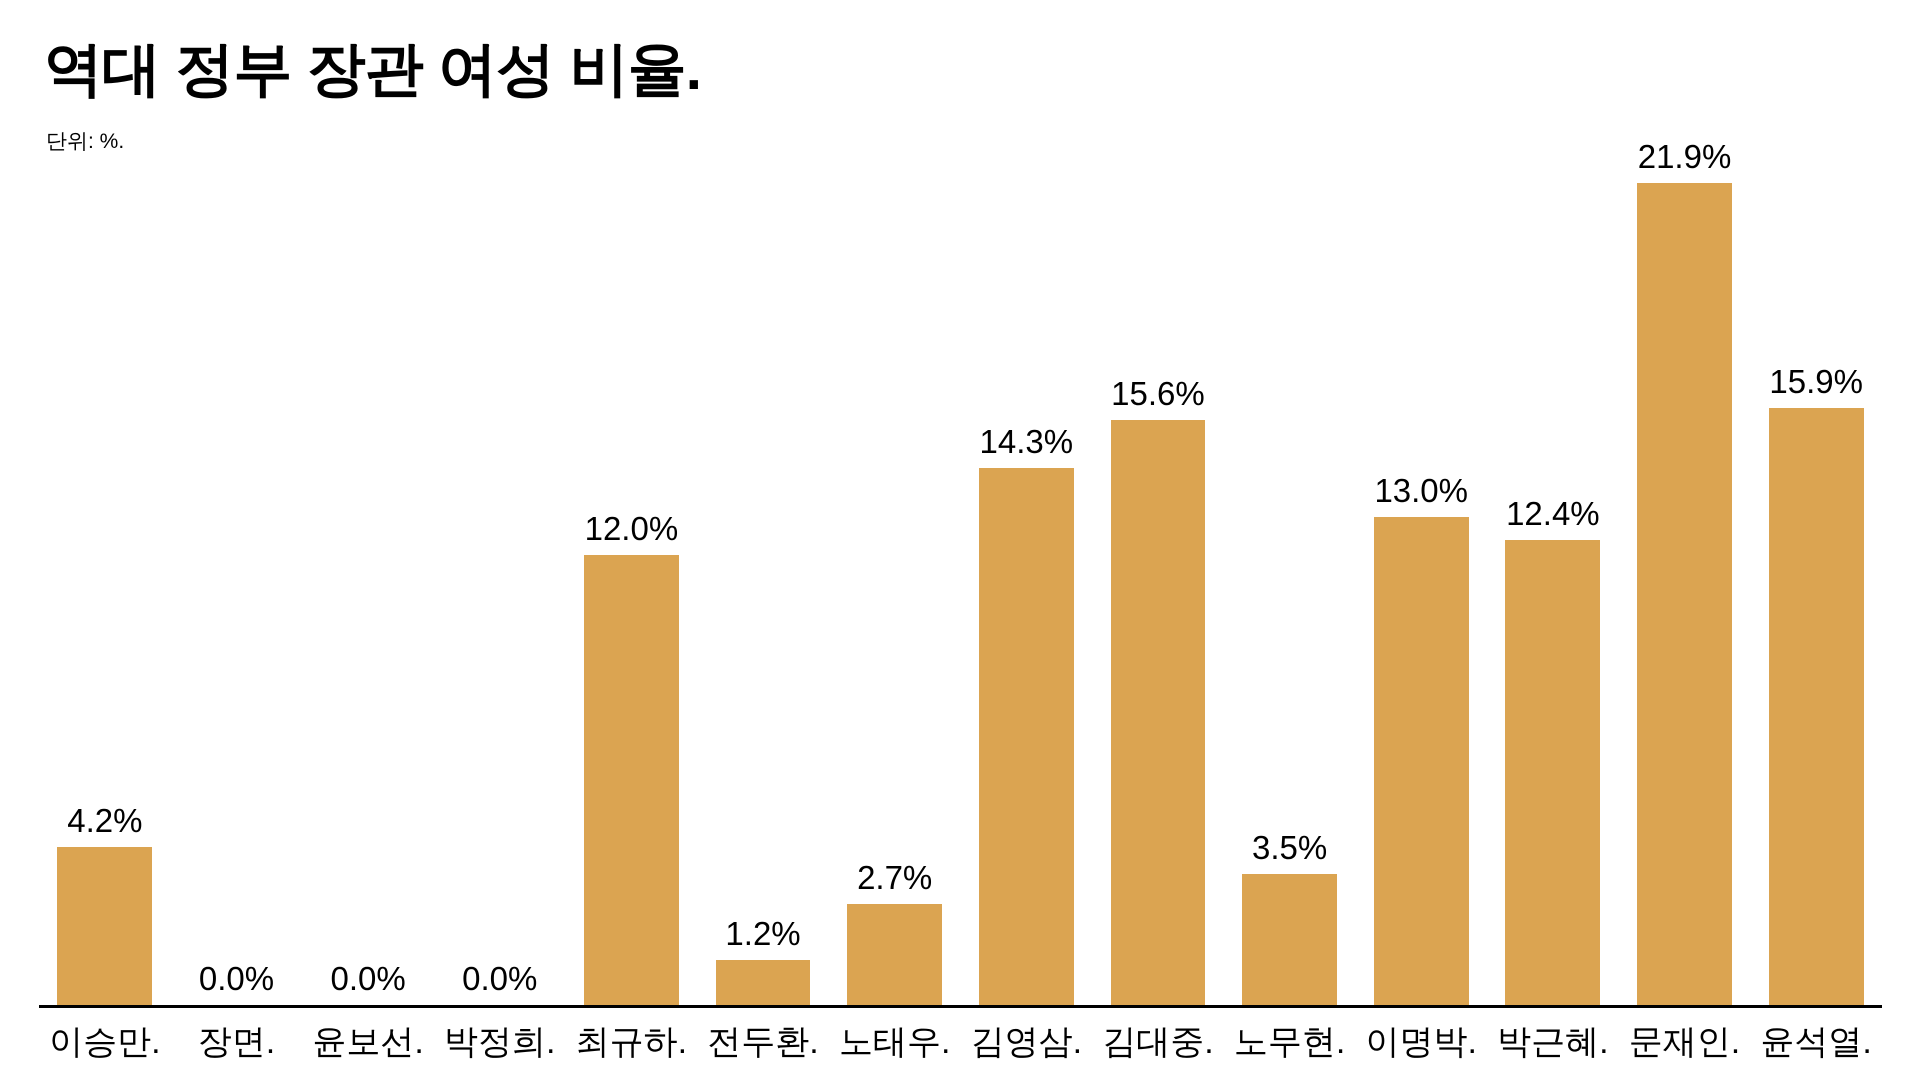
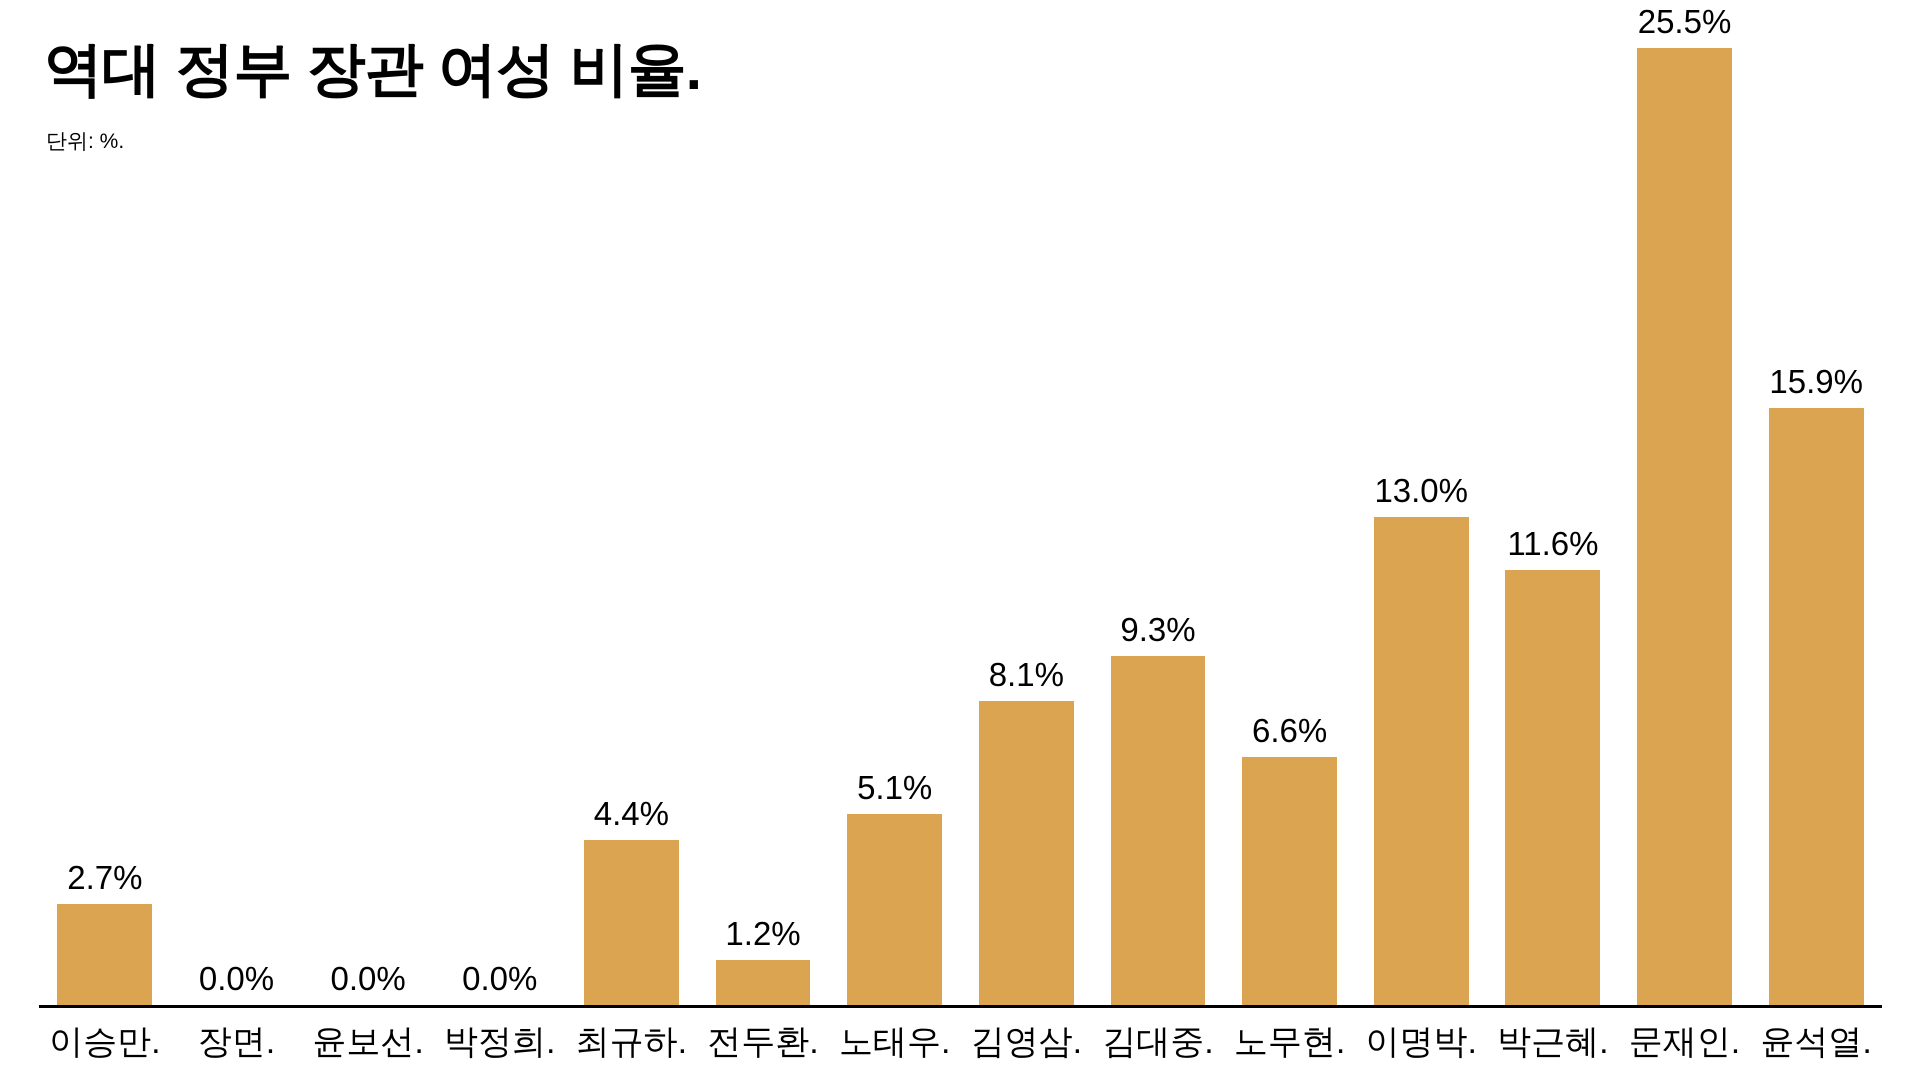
이승만.: 4.2% -> 2.7%
최규하.: 12.0% -> 4.4%
노태우.: 2.7% -> 5.1%
김영삼.: 14.3% -> 8.1%
김대중.: 15.6% -> 9.3%
노무현.: 3.5% -> 6.6%
박근혜.: 12.4% -> 11.6%
문재인.: 21.9% -> 25.5%
